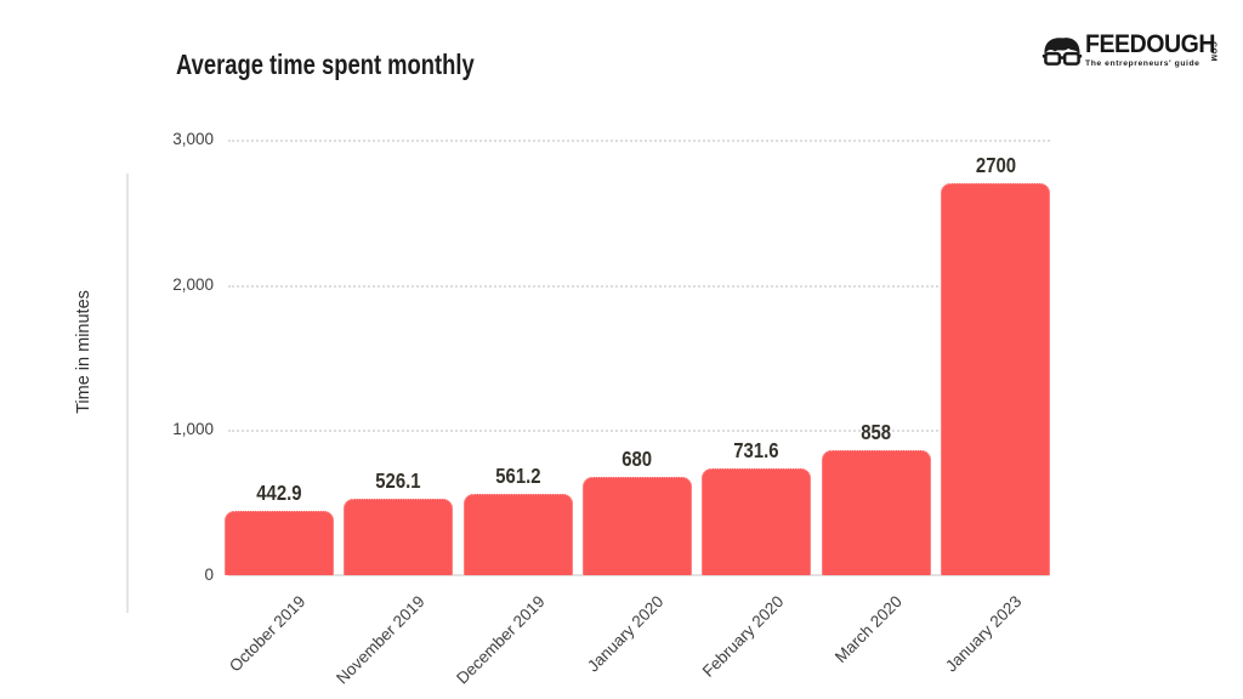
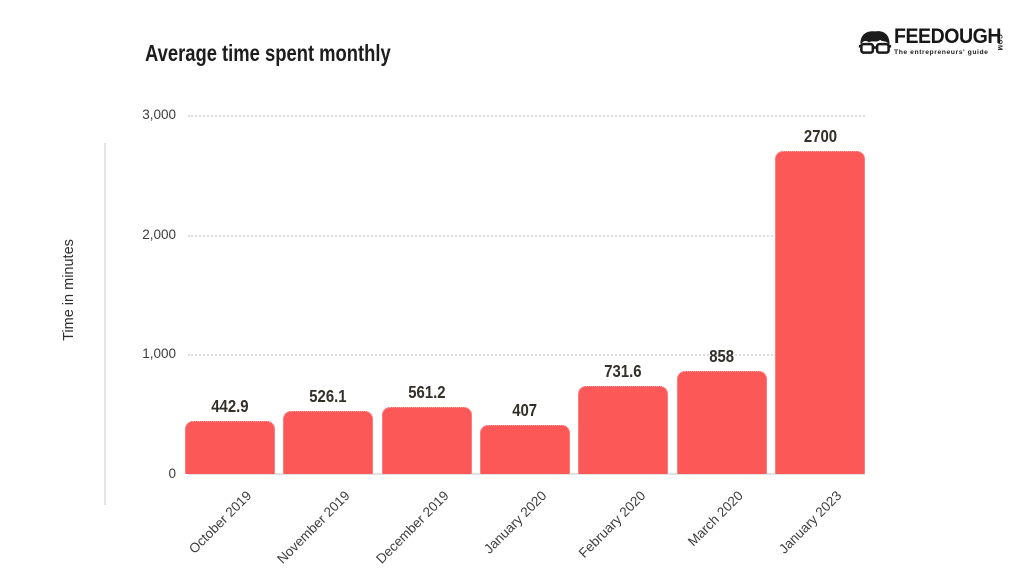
January 2020: 680 -> 407
